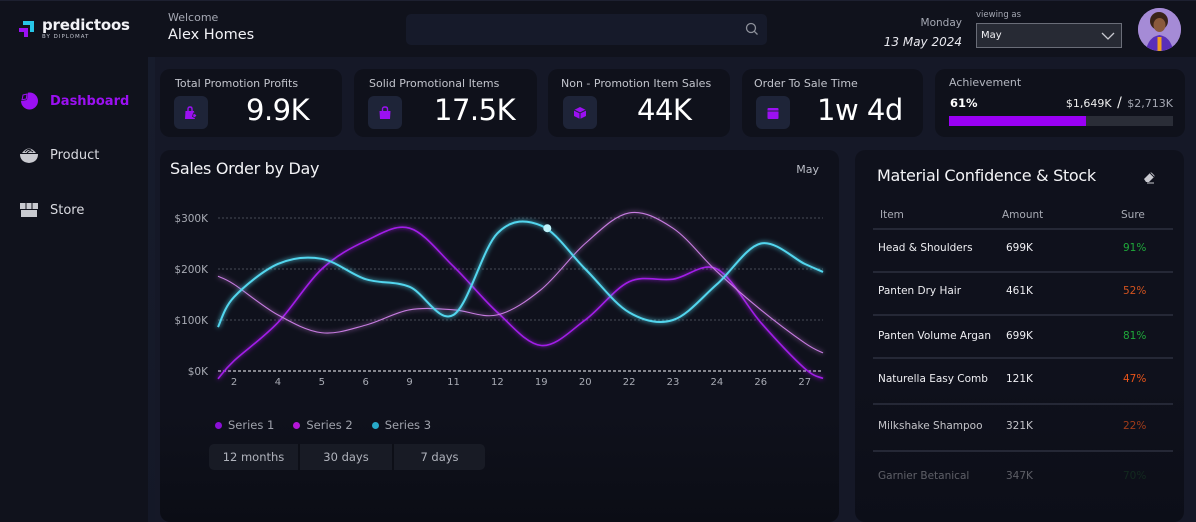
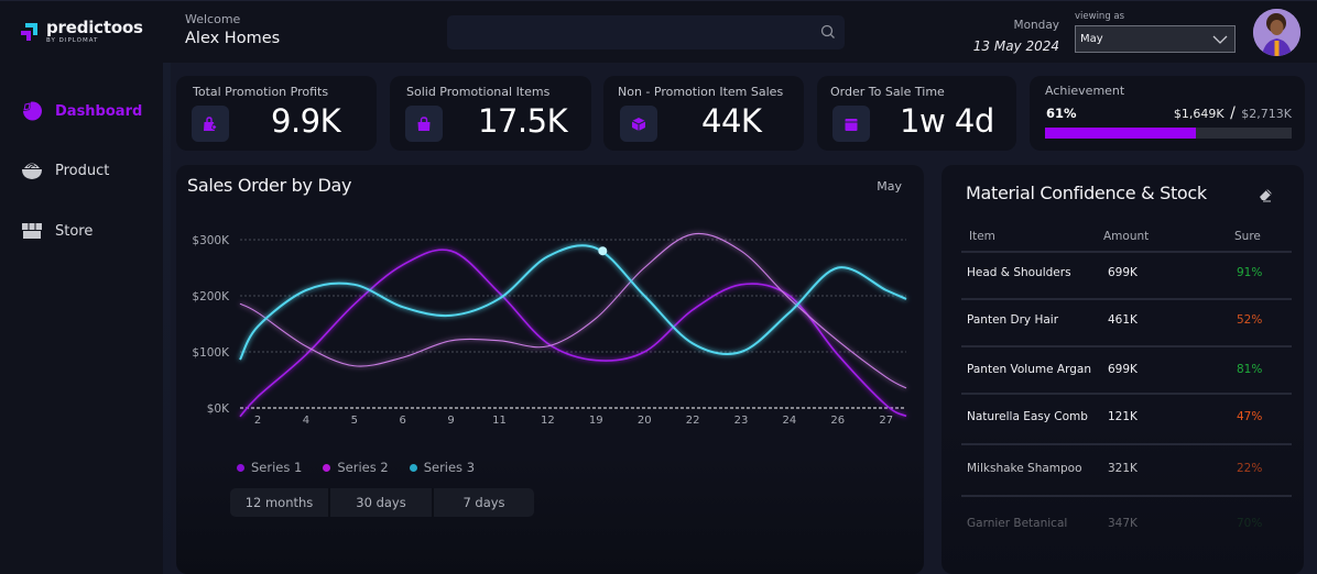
Series 1/5: $200K -> $180K
Series 3/11: $110K -> $200K
Series 1/19: $50K -> $80K
Series 1/23: $180K -> $220K
